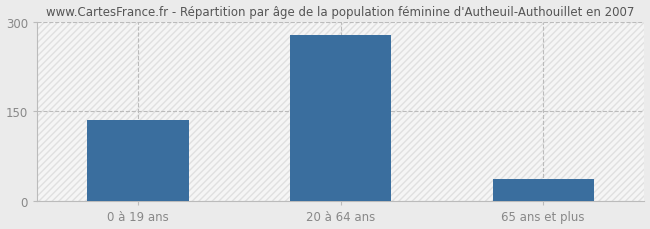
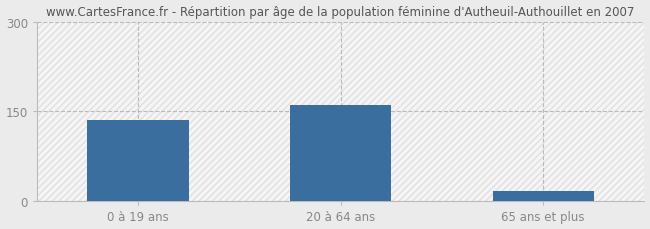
20 à 64 ans: 278 -> 160
65 ans et plus: 38 -> 18
